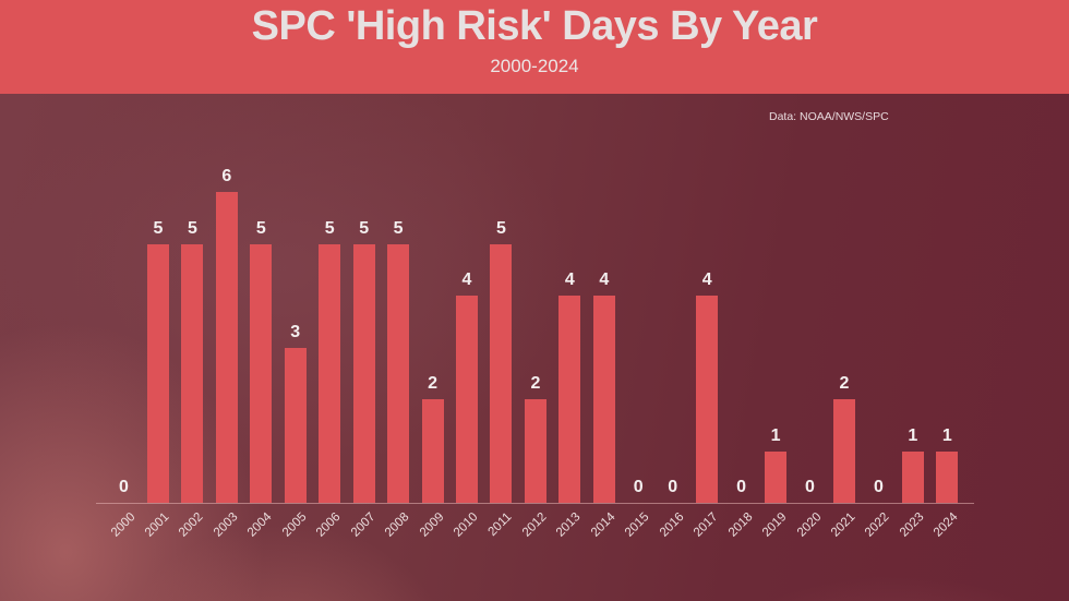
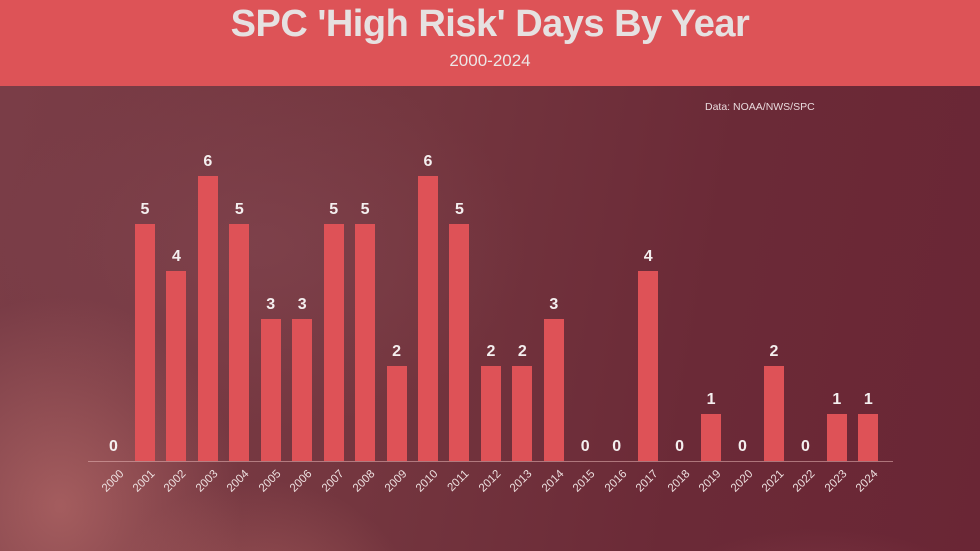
2002: 5 -> 4
2006: 5 -> 3
2010: 4 -> 6
2013: 4 -> 2
2014: 4 -> 3
